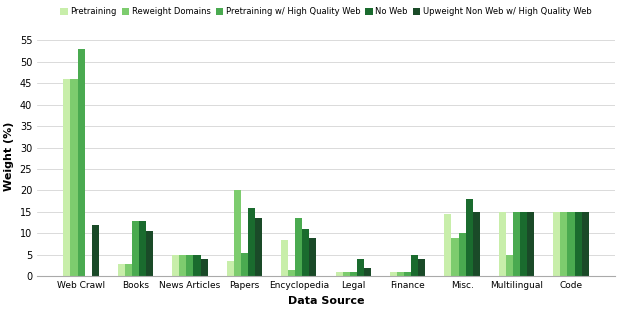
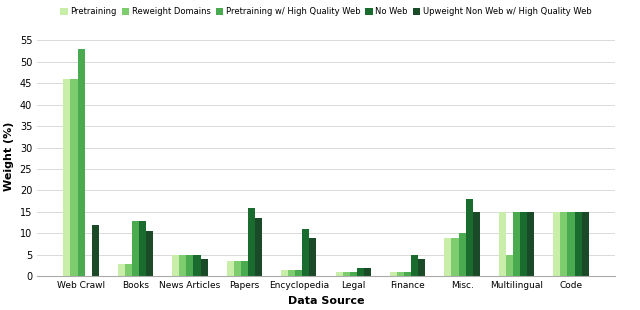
Reweight Domains/Papers: 20.0 -> 3.5
Pretraining w/ High Quality Web/Papers: 5.5 -> 3.5
Pretraining/Encyclopedia: 8.5 -> 1.5
Pretraining w/ High Quality Web/Encyclopedia: 13.5 -> 1.5
No Web/Legal: 4 -> 2
Pretraining/Misc.: 14.5 -> 9.0
